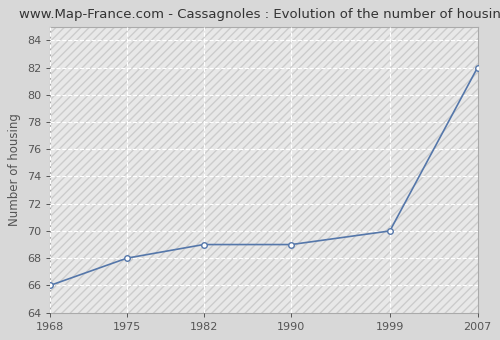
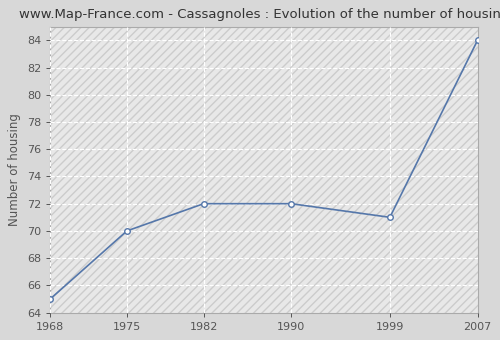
1968: 66 -> 65
1975: 68 -> 70
1982: 69 -> 72
1990: 69 -> 72
1999: 70 -> 71
2007: 82 -> 84
